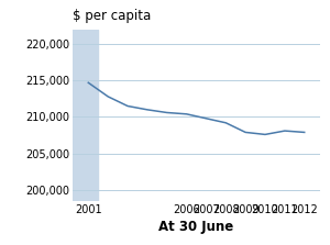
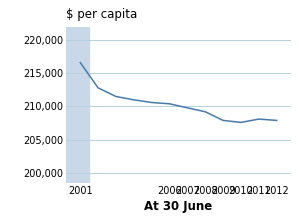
2001: 214,700 -> 216,600
